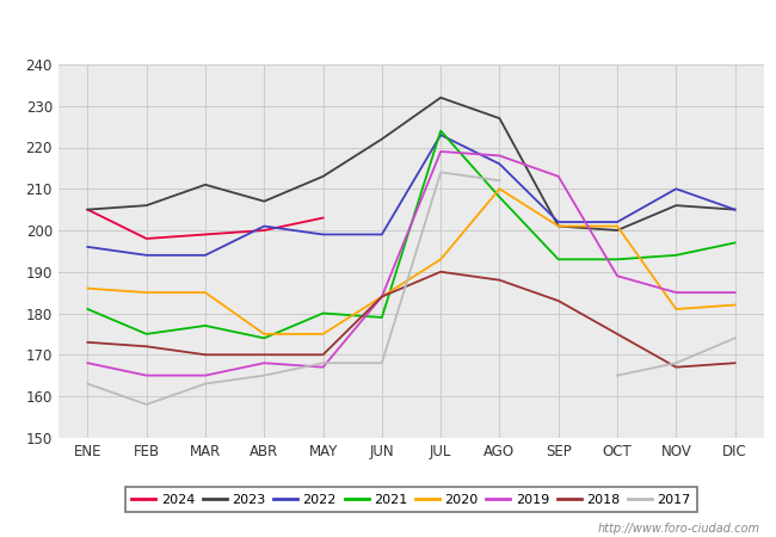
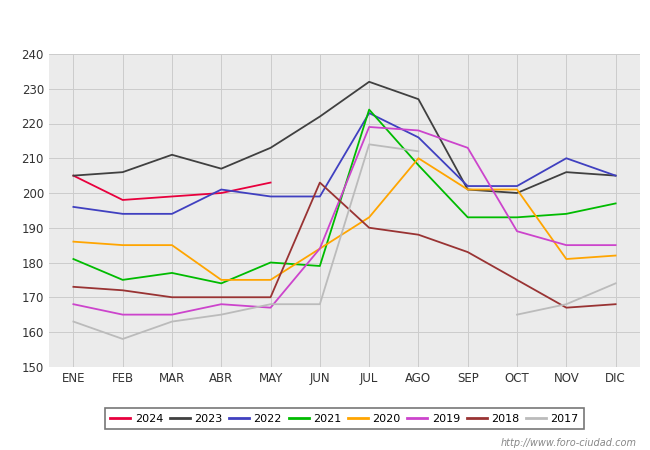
2018/JUN: 184 -> 203
